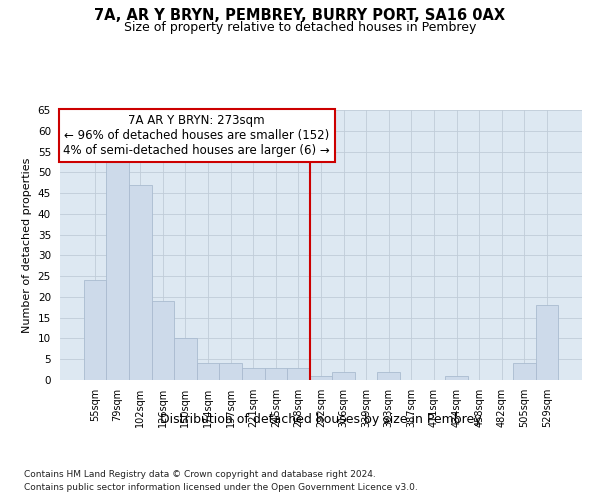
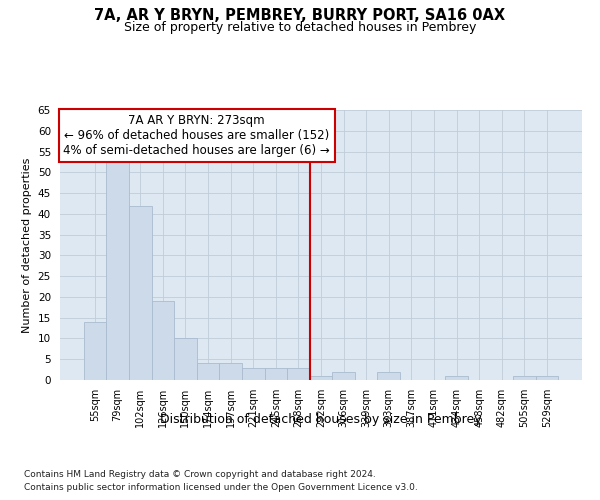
55sqm: 24 -> 14
102sqm: 47 -> 42
505sqm: 4 -> 1
529sqm: 18 -> 1
